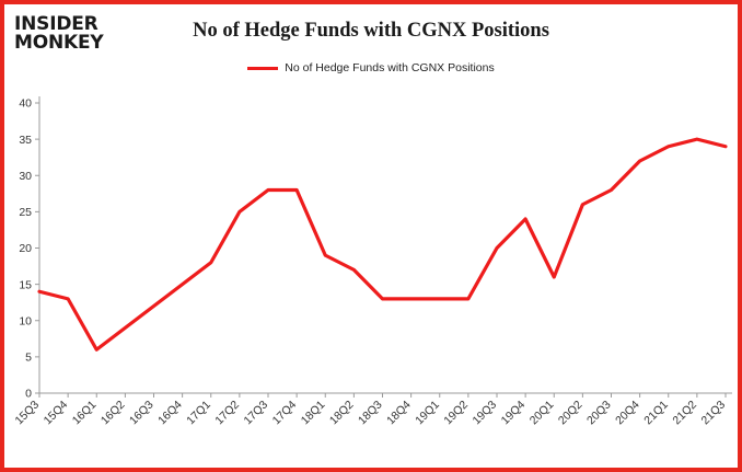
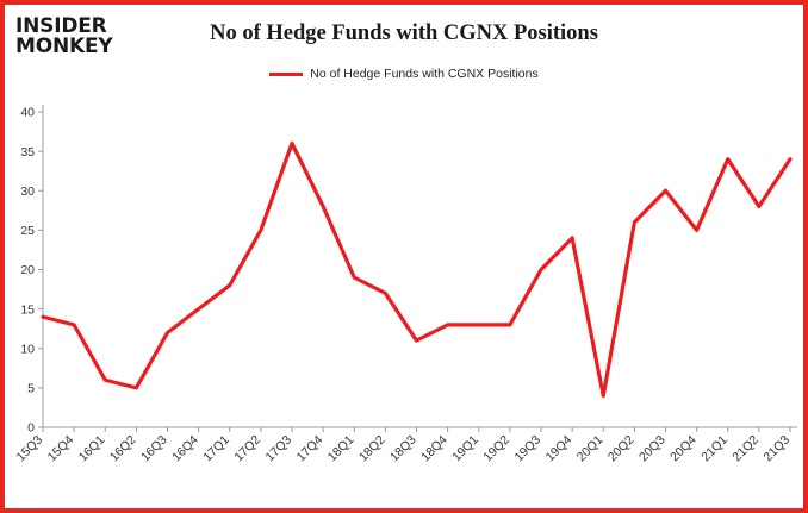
16Q2: 9 -> 5
17Q3: 28 -> 36
18Q3: 13 -> 11
20Q1: 16 -> 4
20Q3: 28 -> 30
20Q4: 32 -> 25
21Q2: 35 -> 28
